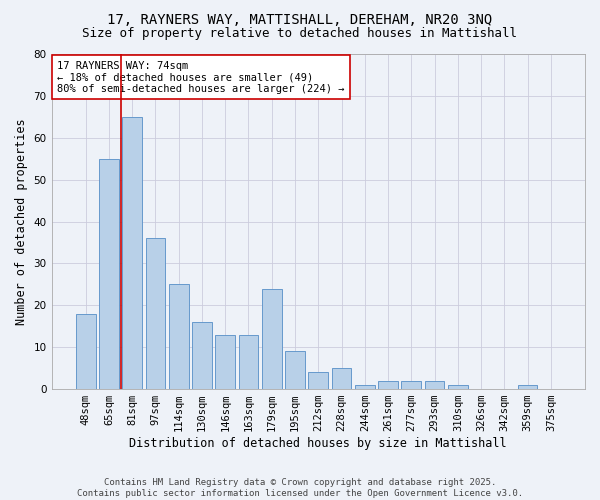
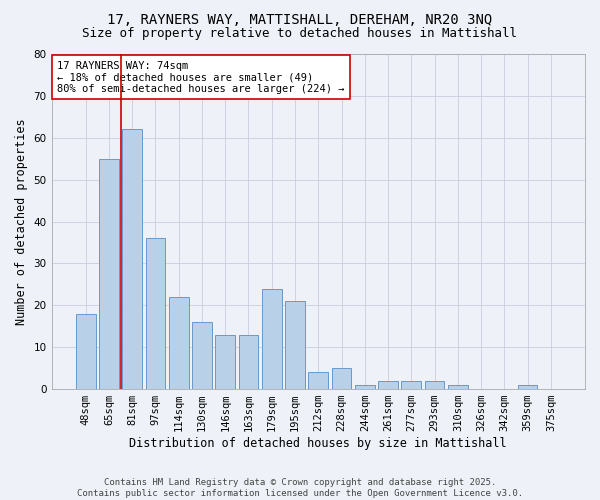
81sqm: 65 -> 62
114sqm: 25 -> 22
195sqm: 9 -> 21
